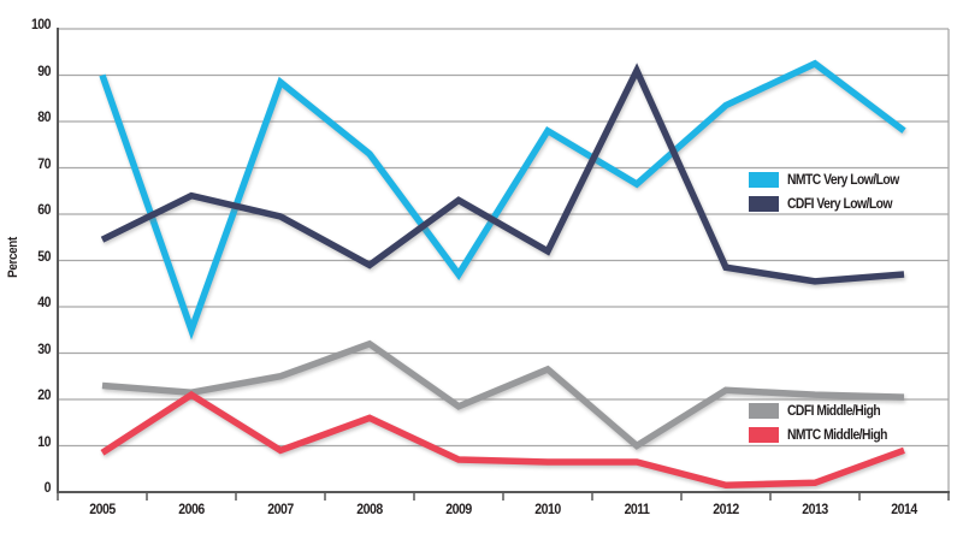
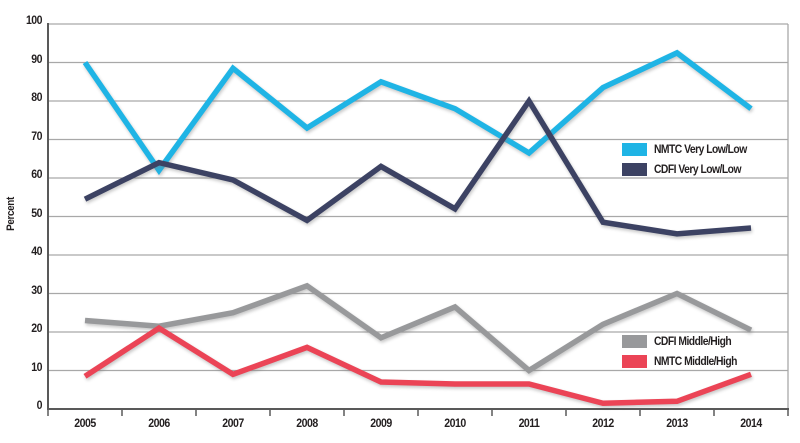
NMTC Very Low/Low/2006: 35 -> 62
NMTC Very Low/Low/2009: 47 -> 85
CDFI Very Low/Low/2011: 91 -> 80
CDFI Middle/High/2013: 21 -> 30
